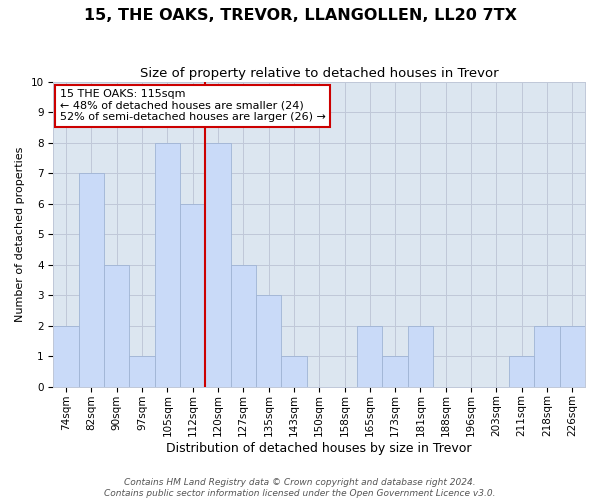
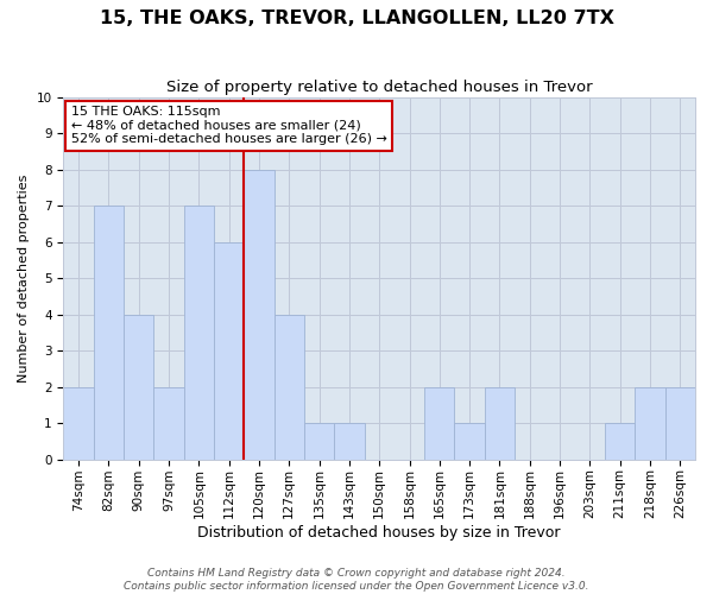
97sqm: 1 -> 2
105sqm: 8 -> 7
135sqm: 3 -> 1
